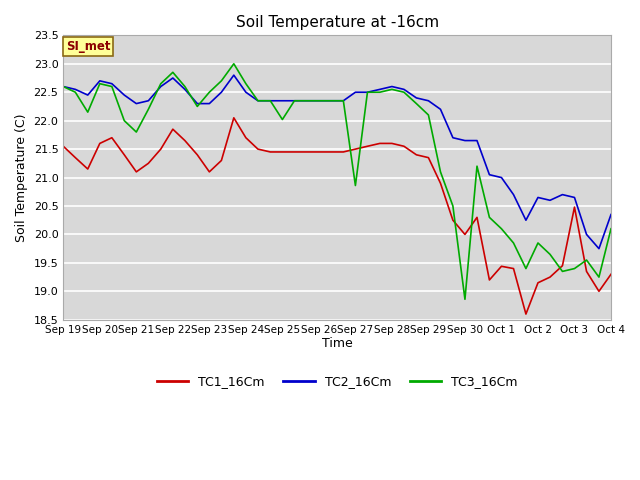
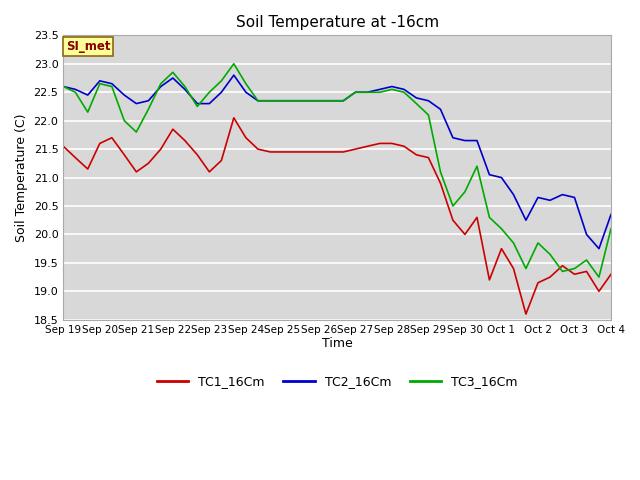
TC3_16Cm/Sep 25: 22.02 -> 22.35
TC3_16Cm/Sep 27: 20.86 -> 22.50
TC3_16Cm/Sep 30: 18.86 -> 20.75
TC1_16Cm/Oct 1: 19.44 -> 19.75
TC1_16Cm/Oct 3: 20.48 -> 19.30
